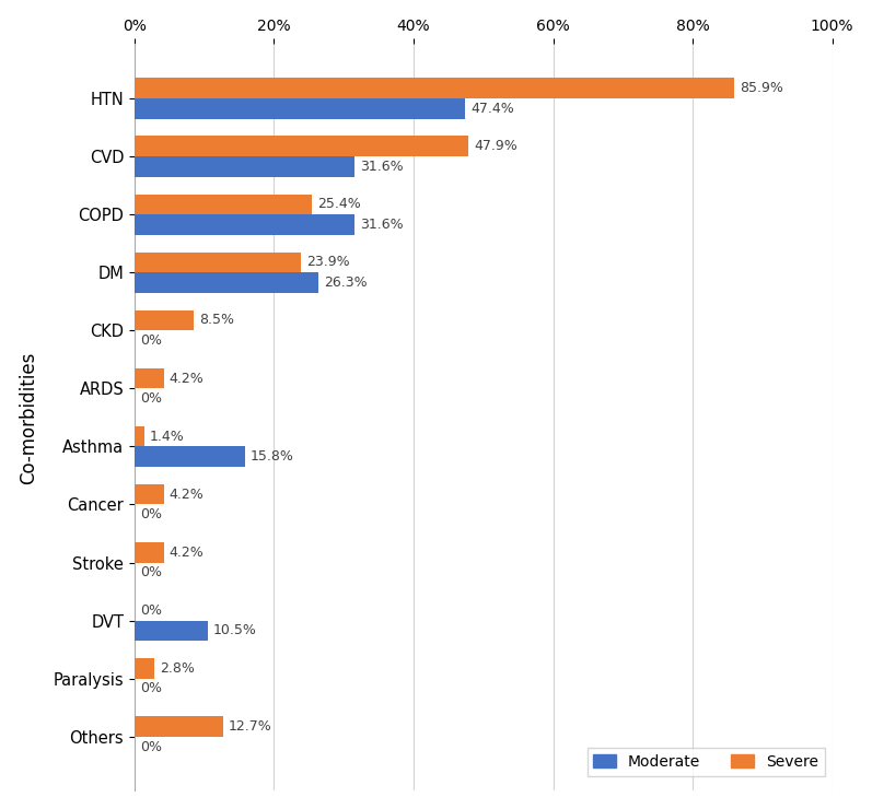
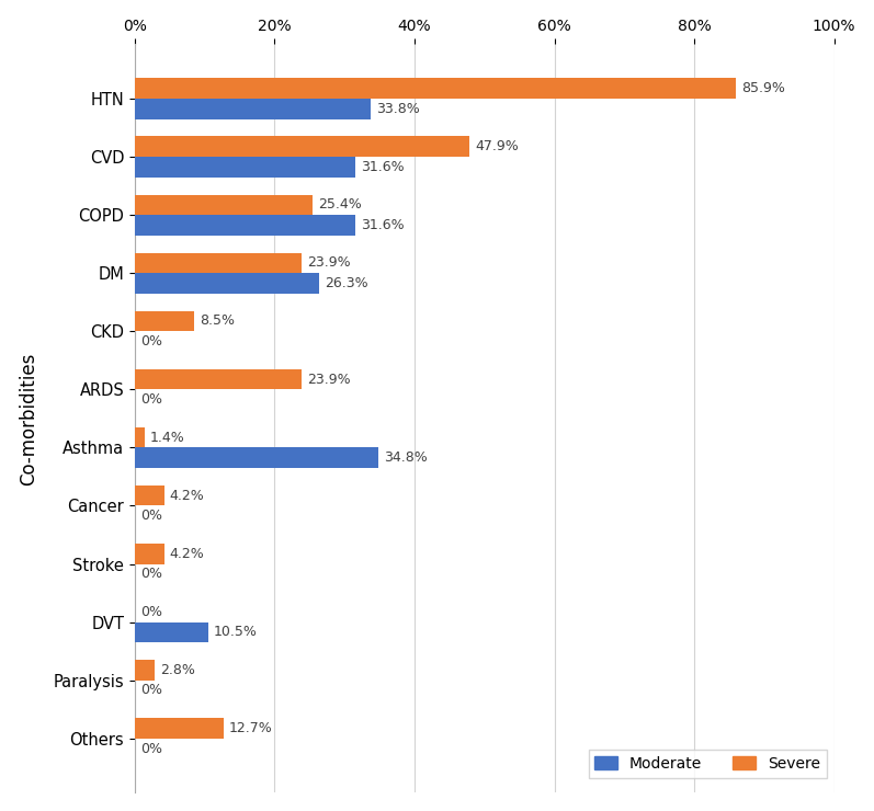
Moderate/HTN: 47.4% -> 33.8%
Severe/ARDS: 4.2% -> 23.9%
Moderate/Asthma: 15.8% -> 34.8%
